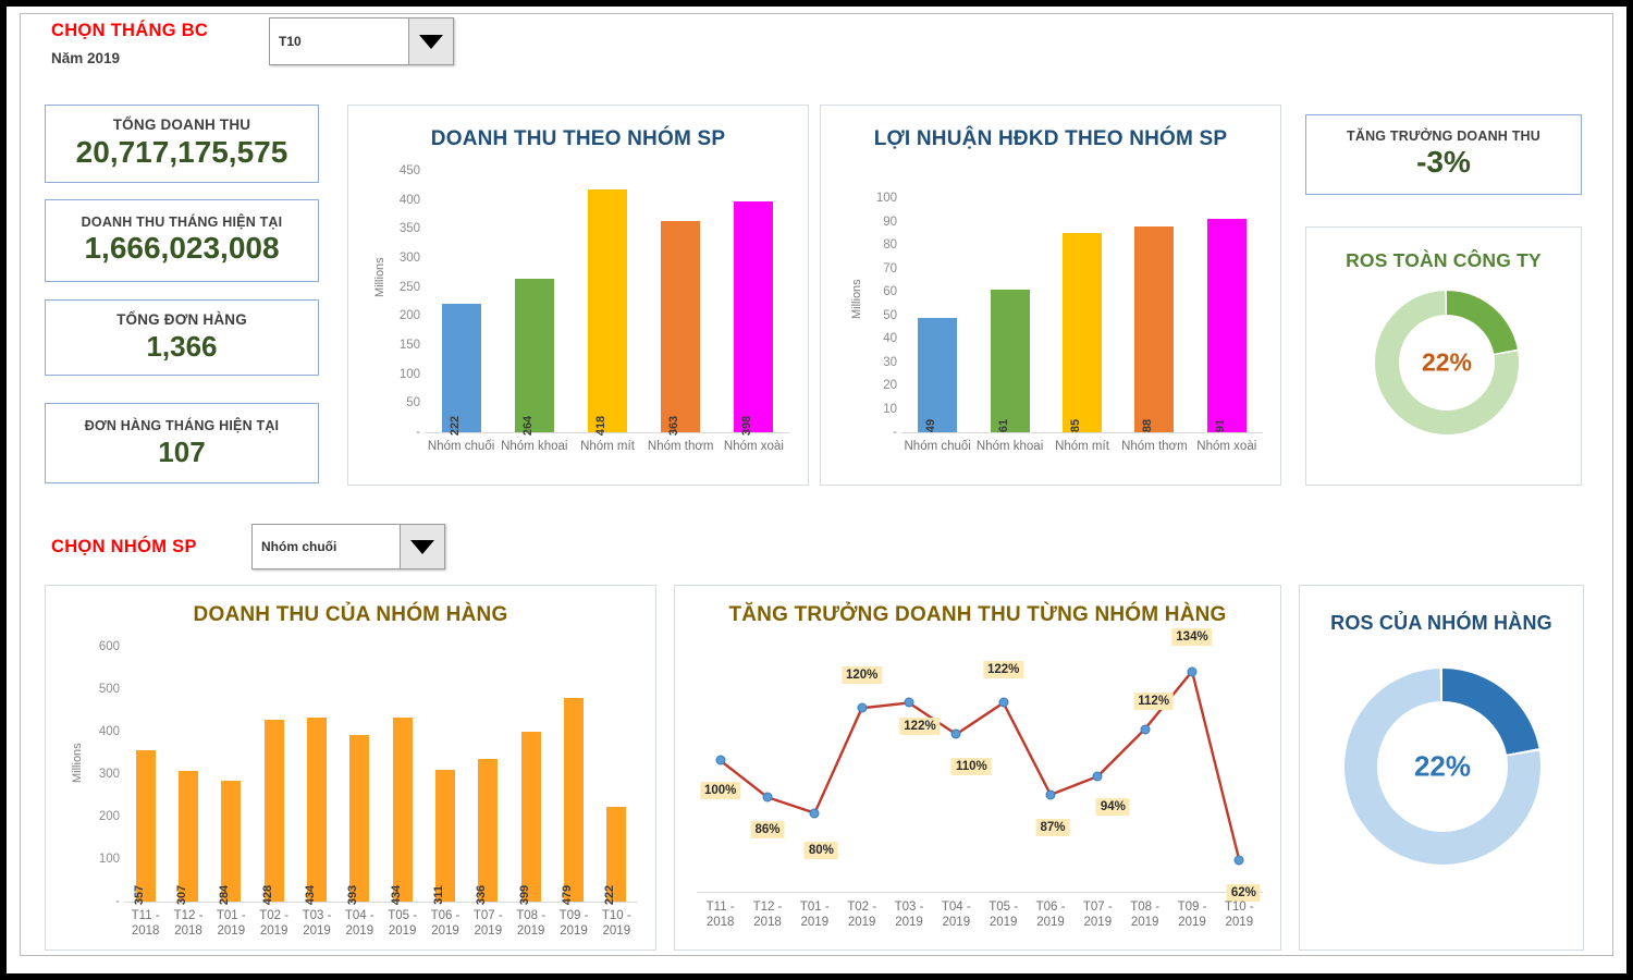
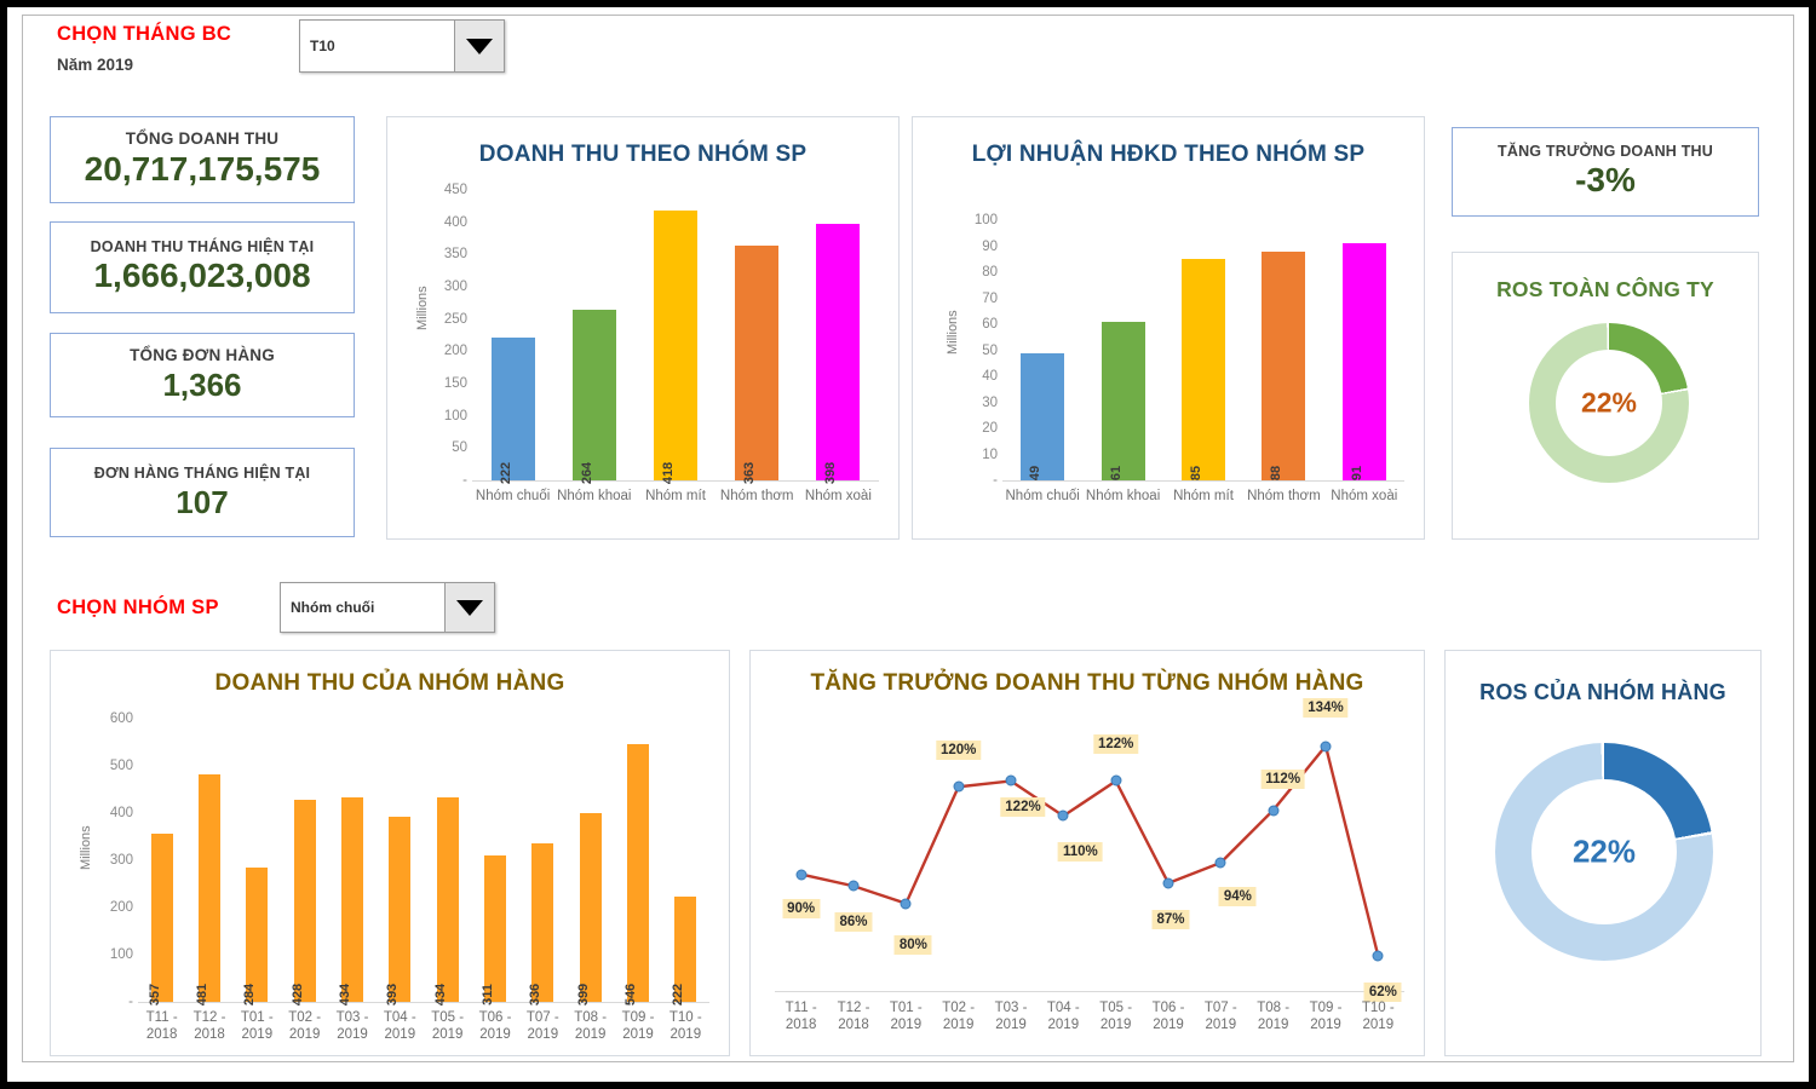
DOANH THU CỦA NHÓM HÀNG/T12 - 2018: 307 -> 481
DOANH THU CỦA NHÓM HÀNG/T09 - 2019: 479 -> 546
TĂNG TRƯỞNG DOANH THU TỪNG NHÓM HÀNG/T11 - 2018: 100% -> 90%
